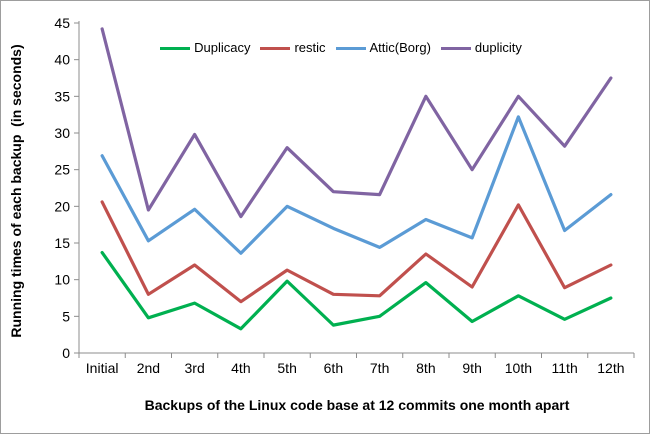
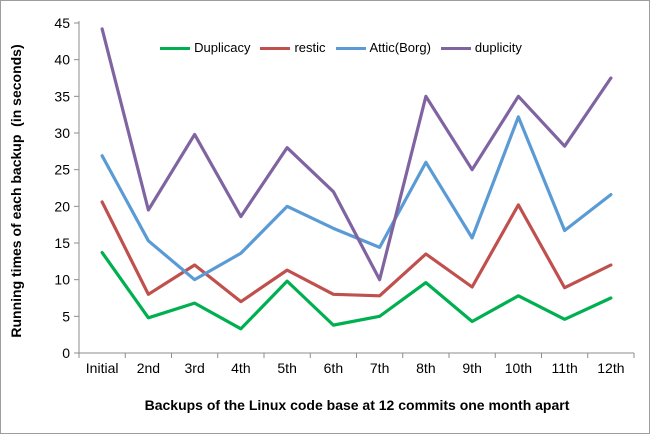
Attic(Borg)/3rd: 20 -> 10
duplicity/7th: 22 -> 10
Attic(Borg)/8th: 18 -> 26
